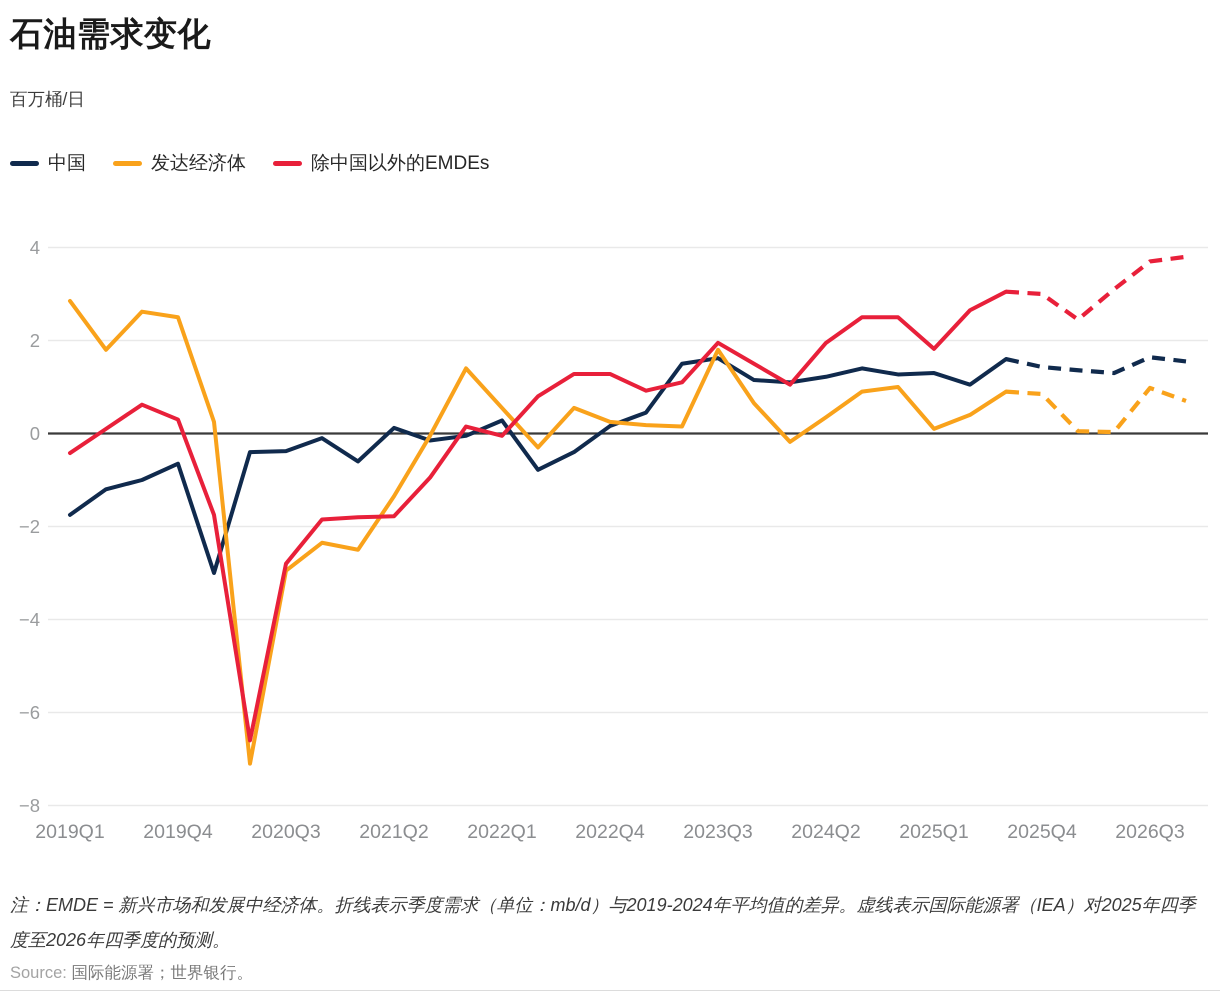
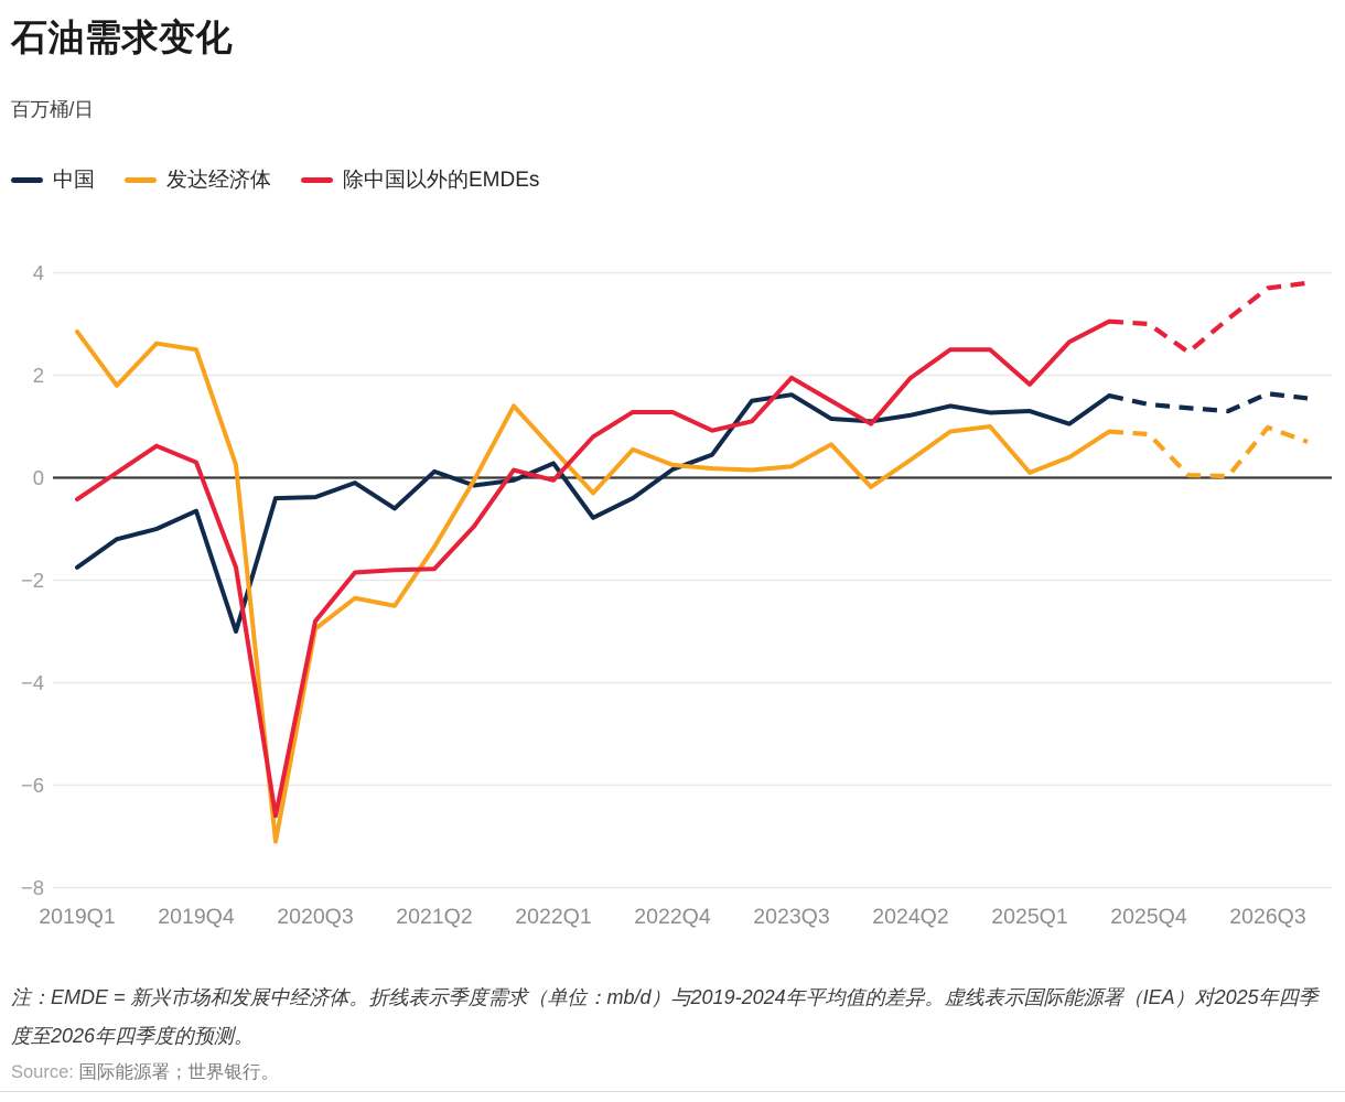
发达经济体/2023Q3: 1.8 -> 0.2
